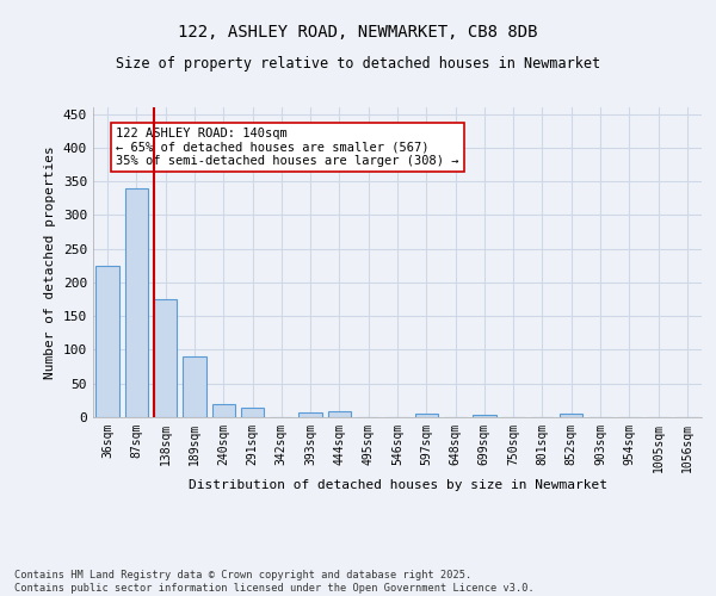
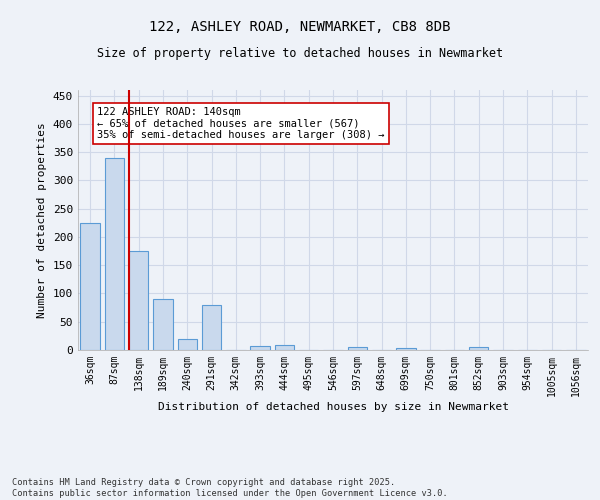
291sqm: 14 -> 80
